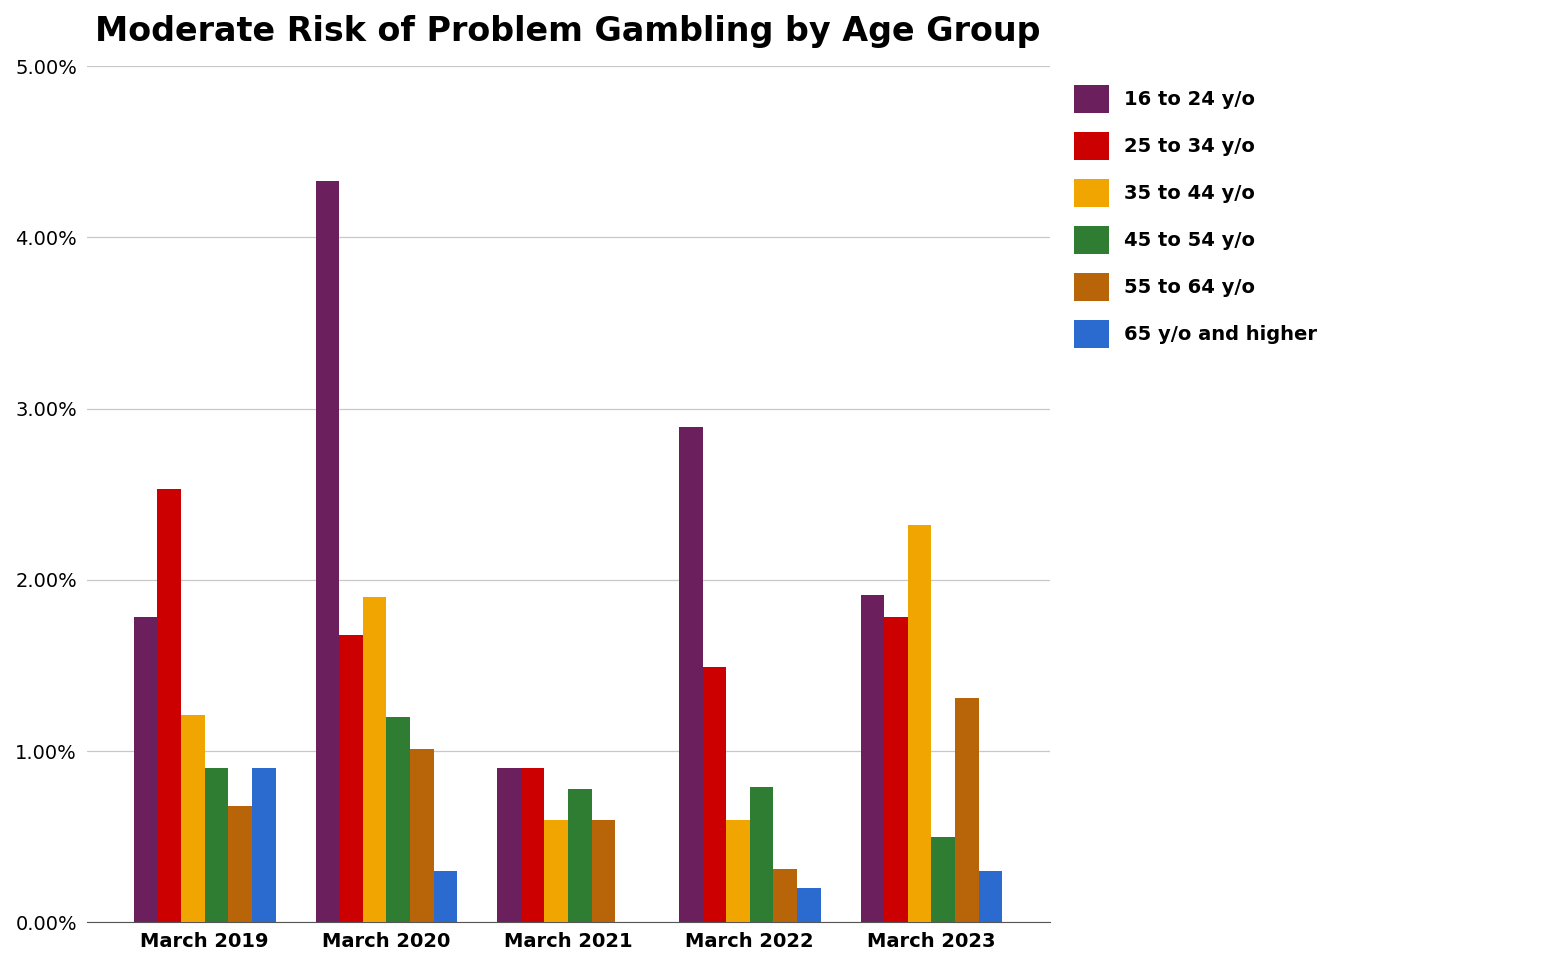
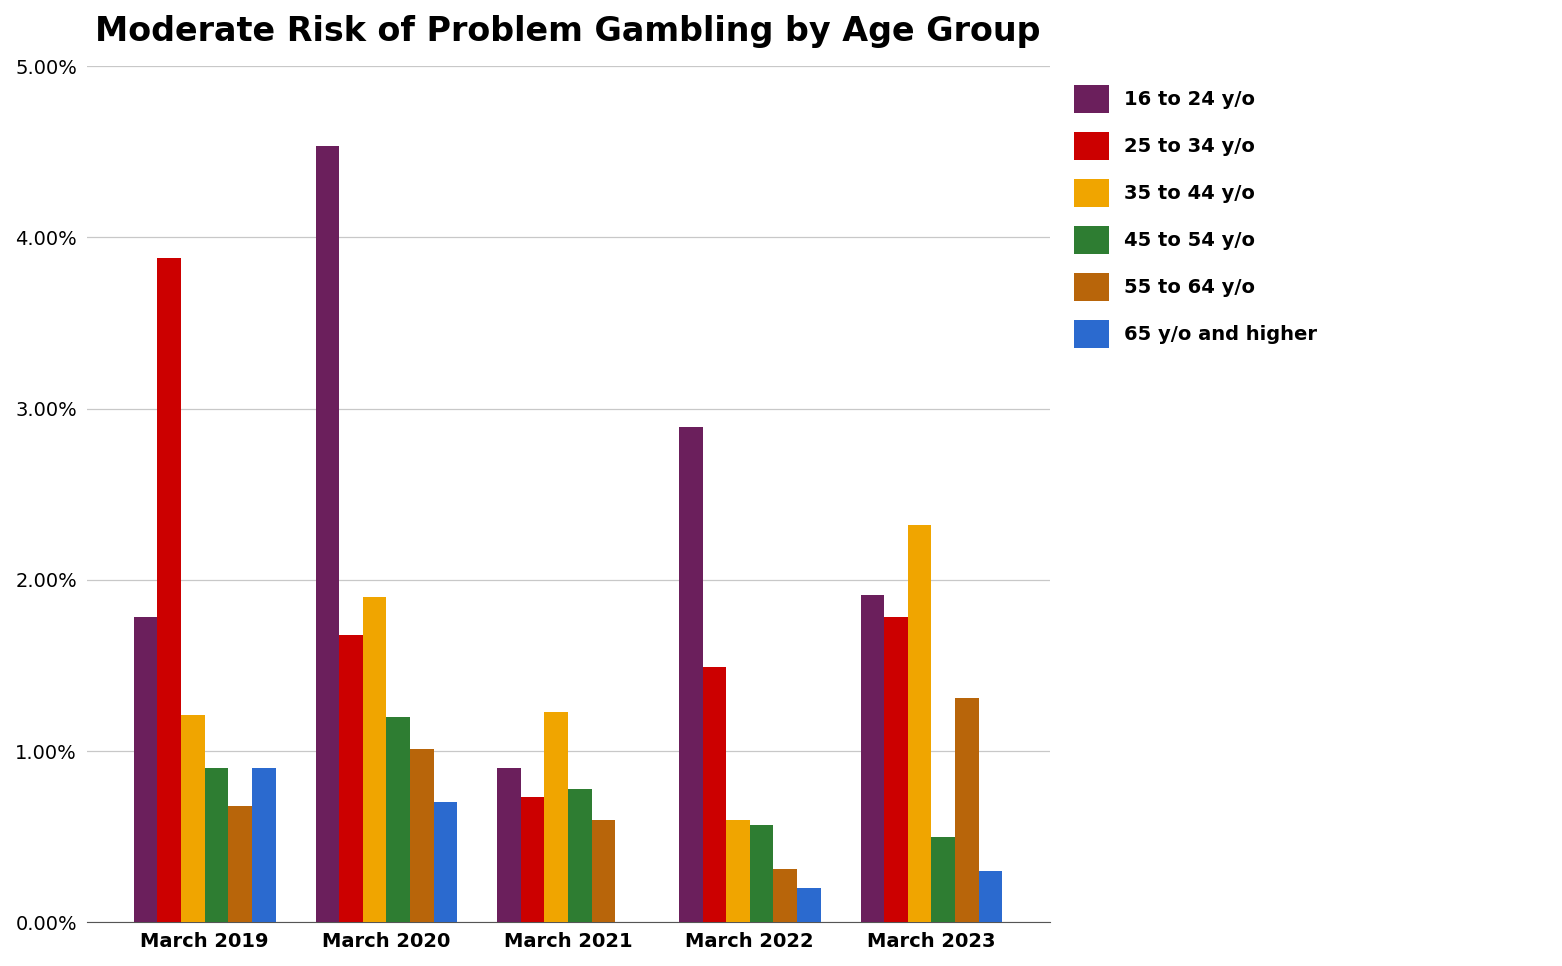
25 to 34 y/o/March 2019: 2.53% -> 3.88%
16 to 24 y/o/March 2020: 4.33% -> 4.53%
65 y/o and higher/March 2020: 0.3% -> 0.7%
25 to 34 y/o/March 2021: 0.90% -> 0.73%
35 to 44 y/o/March 2021: 0.60% -> 1.23%
45 to 54 y/o/March 2022: 0.79% -> 0.57%
